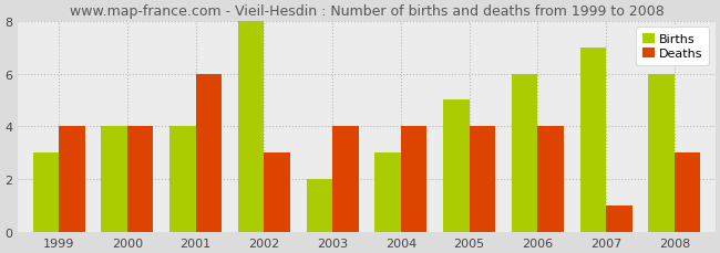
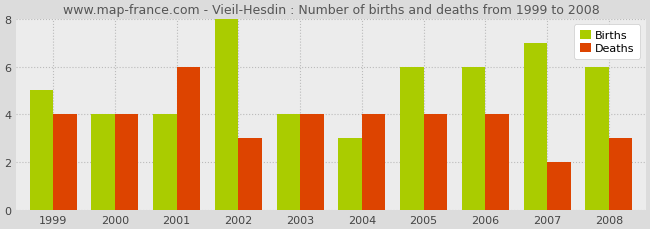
Births/1999: 3 -> 5
Births/2003: 2 -> 4
Births/2005: 5 -> 6
Deaths/2007: 1 -> 2
